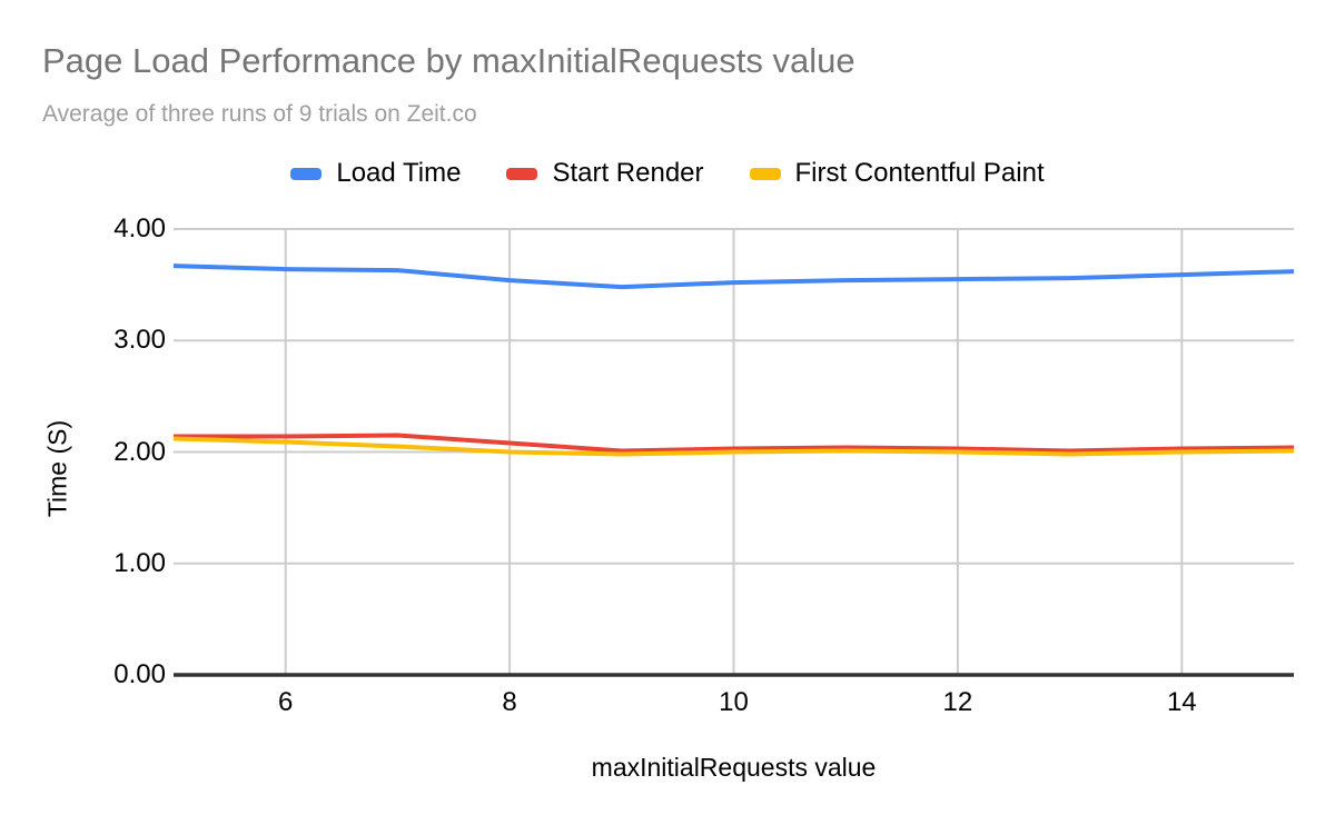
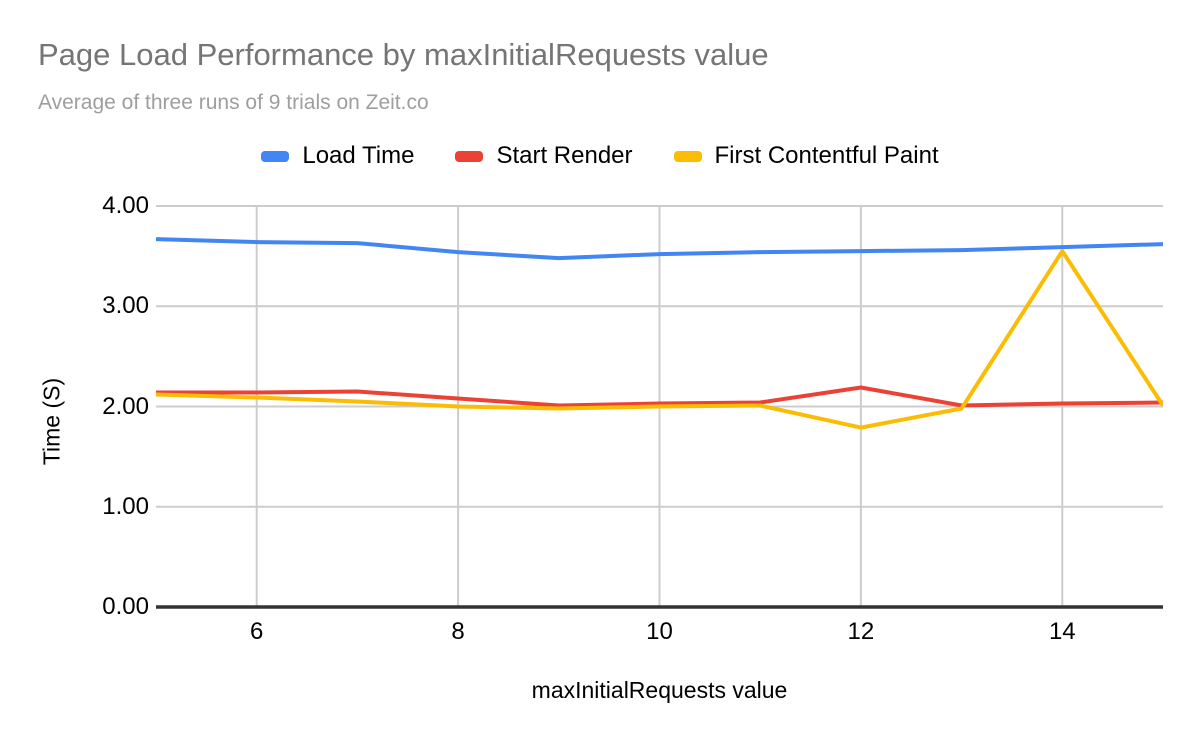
Start Render/12: 2.03 -> 2.19
First Contentful Paint/12: 2.00 -> 1.79
First Contentful Paint/14: 2.00 -> 3.55
